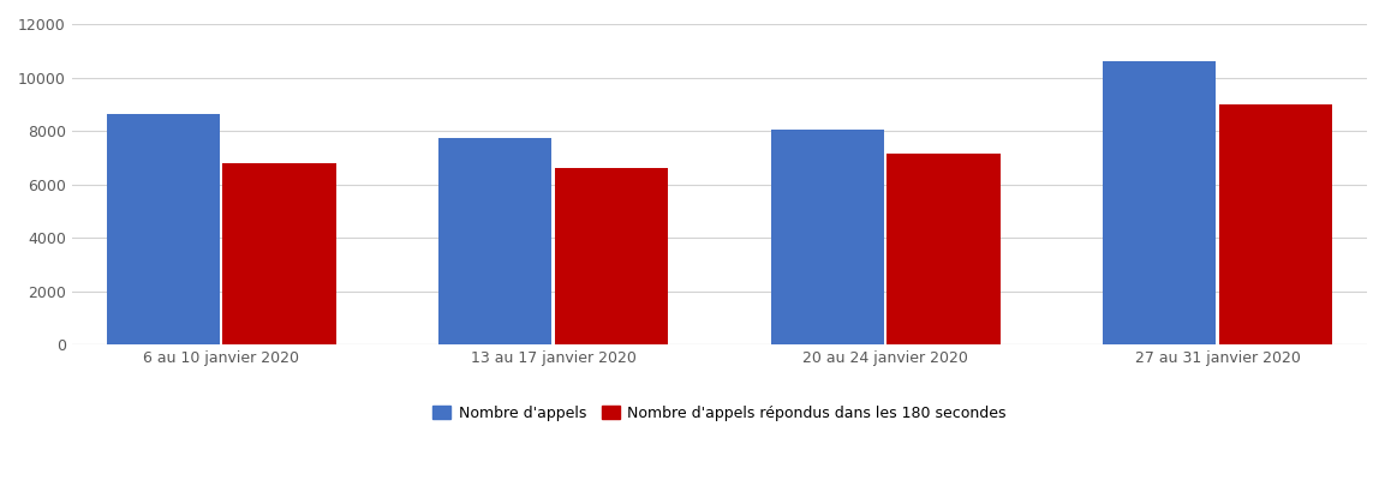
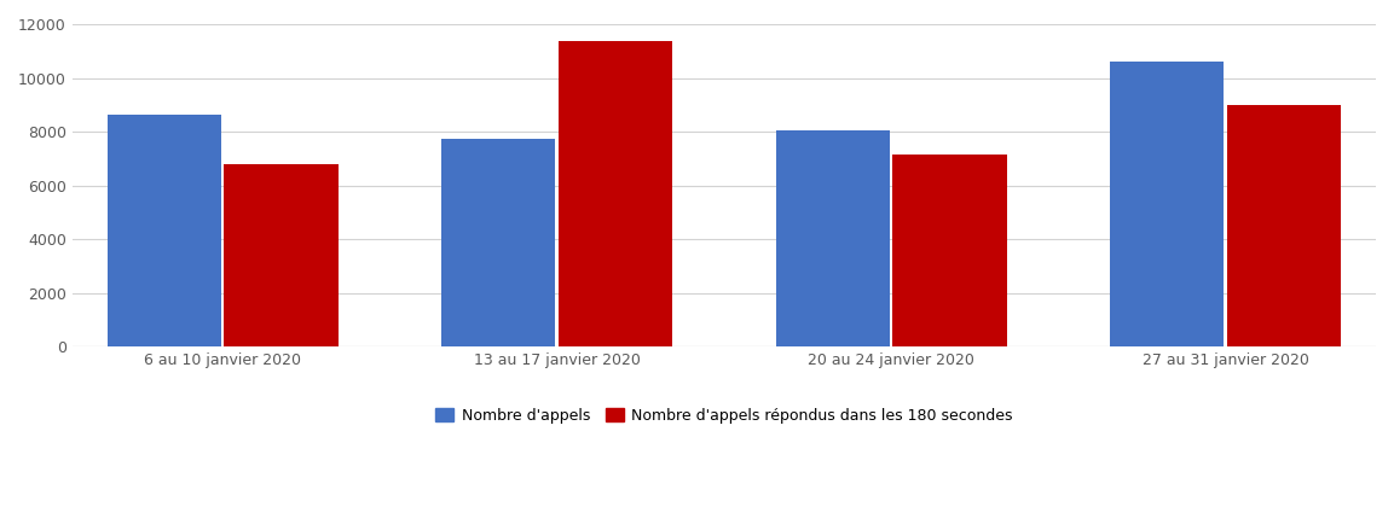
Nombre d'appels répondus dans les 180 secondes/13 au 17 janvier 2020: 6620 -> 11350
